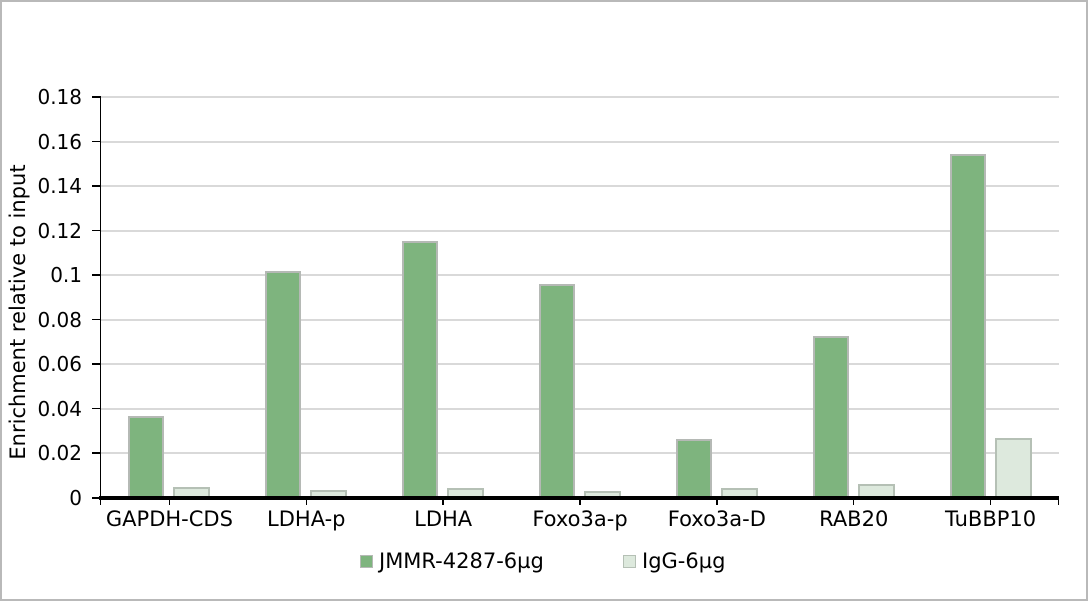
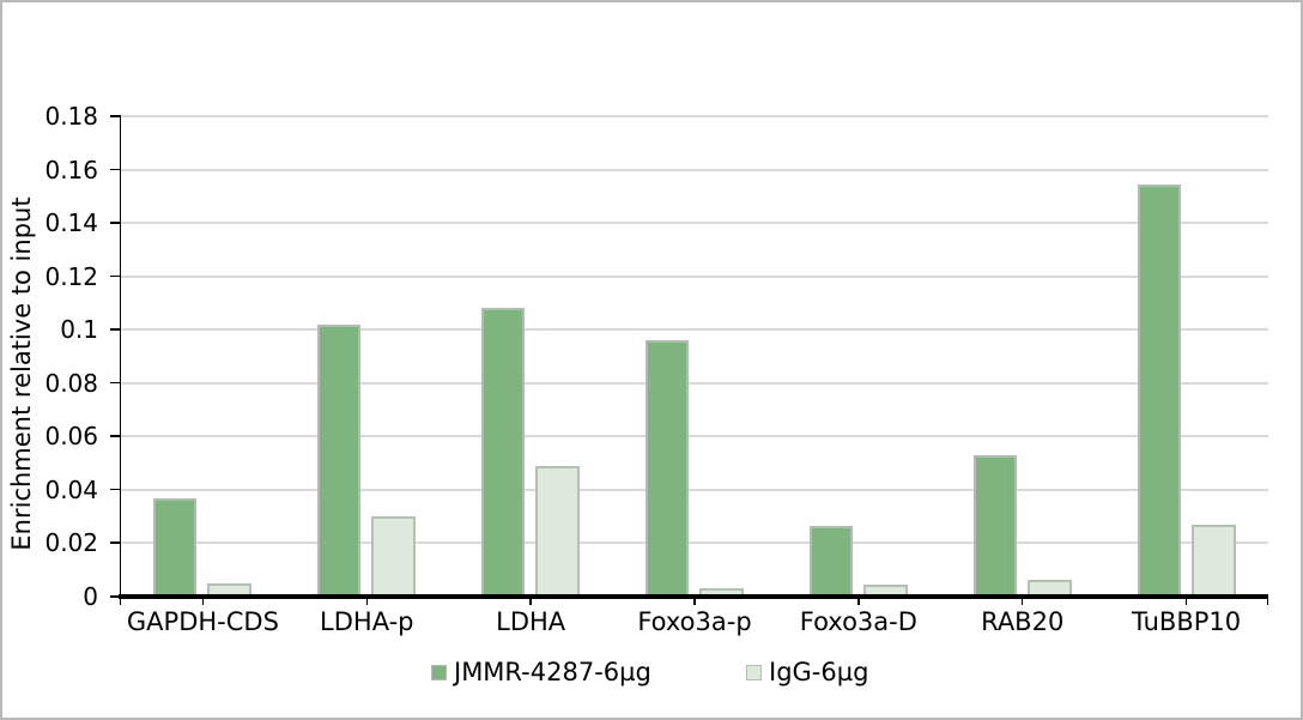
IgG-6µg/LDHA-p: 0.004 -> 0.030
JMMR-4287-6µg/LDHA: 0.116 -> 0.108
IgG-6µg/LDHA: 0.004 -> 0.049
JMMR-4287-6µg/RAB20: 0.072 -> 0.053
